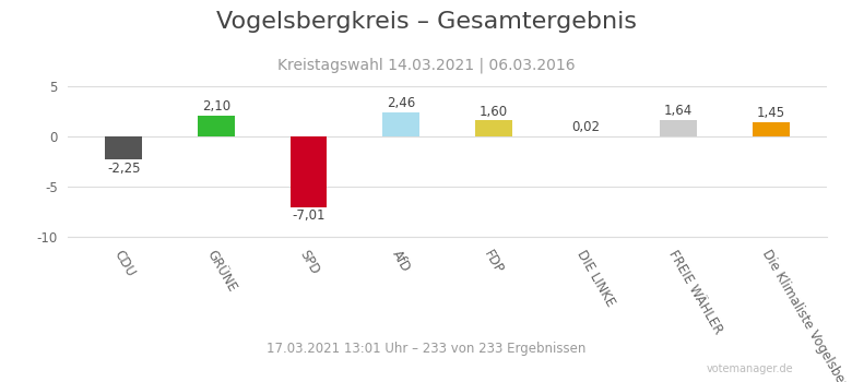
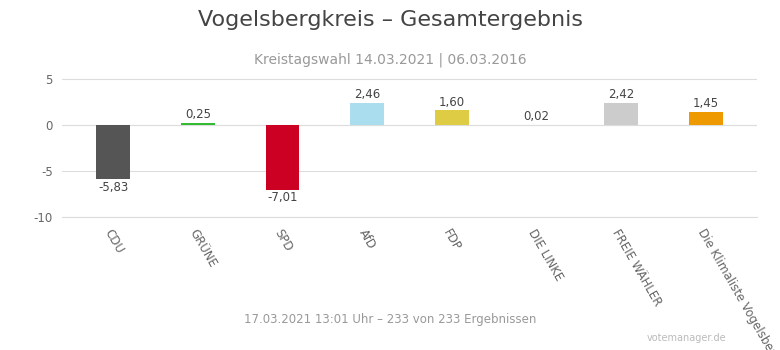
CDU: -2,25 -> -5,83
GRÜNE: 2,10 -> 0,25
FREIE WÄHLER: 1,64 -> 2,42
